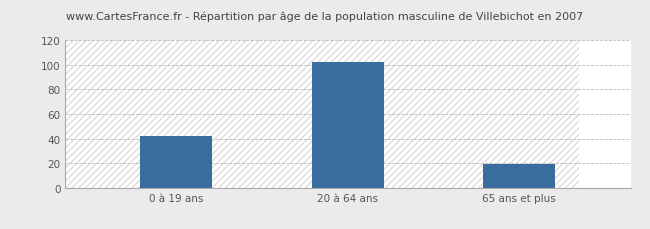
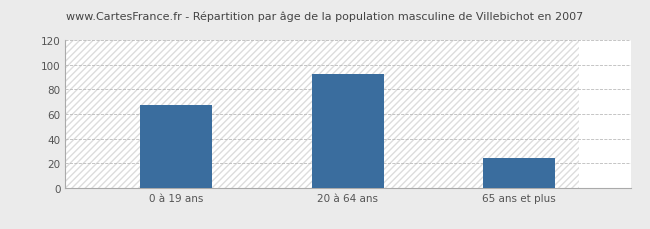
0 à 19 ans: 42 -> 67
20 à 64 ans: 102 -> 93
65 ans et plus: 19 -> 24
